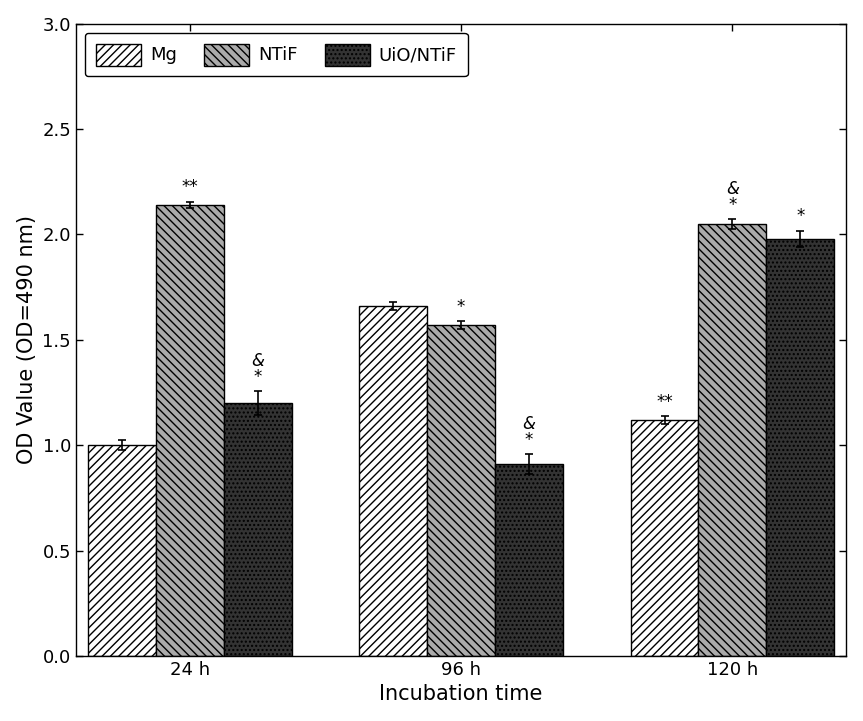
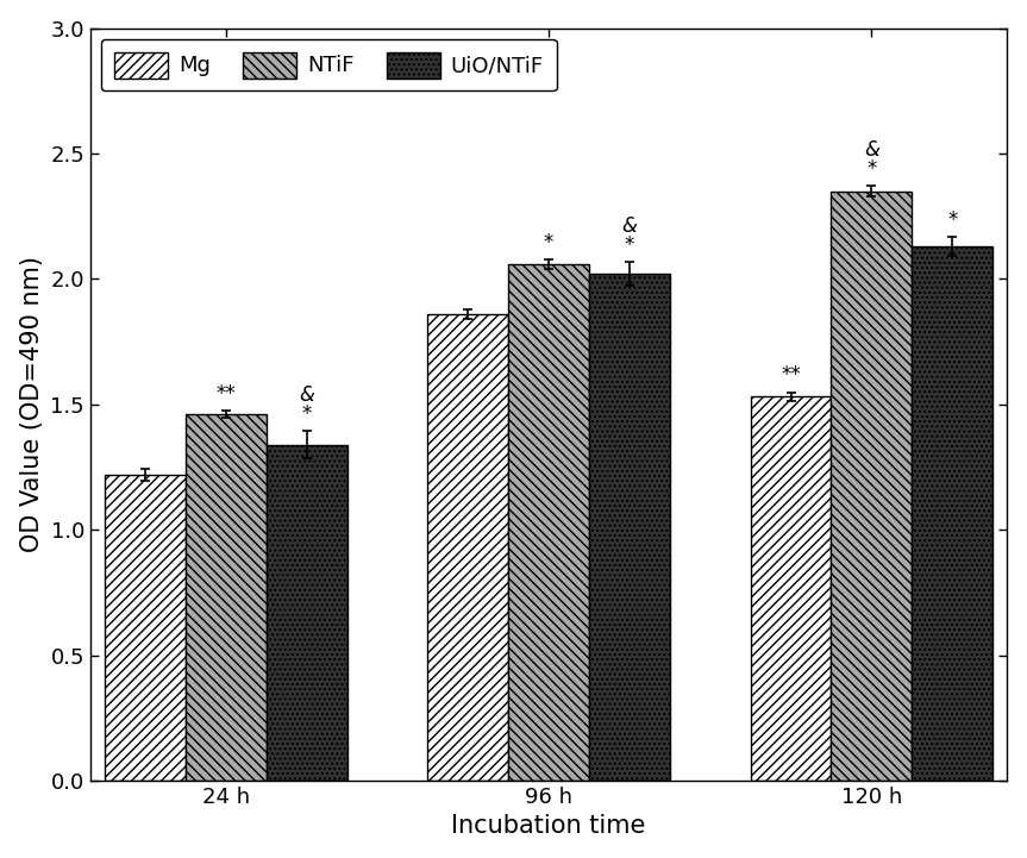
Mg/24 h: 1.00 -> 1.22
NTiF/24 h: 2.14 -> 1.46
UiO/NTiF/24 h: 1.20 -> 1.34
Mg/96 h: 1.66 -> 1.86
NTiF/96 h: 1.57 -> 2.06
UiO/NTiF/96 h: 0.91 -> 2.02
Mg/120 h: 1.12 -> 1.53
NTiF/120 h: 2.05 -> 2.35
UiO/NTiF/120 h: 1.98 -> 2.13
